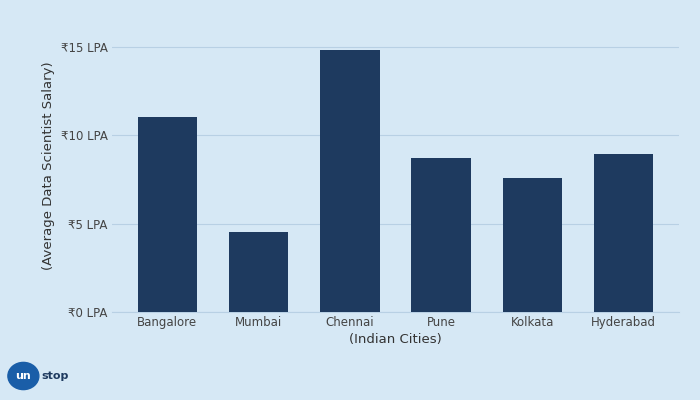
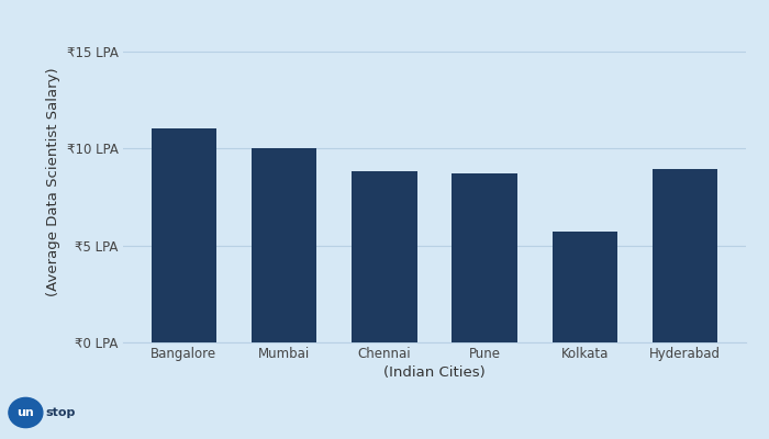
Mumbai: ₹4.5 LPA -> ₹10.0 LPA
Chennai: ₹14.8 LPA -> ₹8.8 LPA
Kolkata: ₹7.6 LPA -> ₹5.7 LPA
